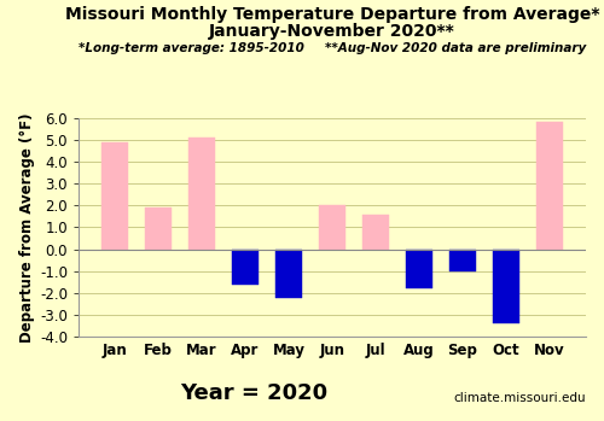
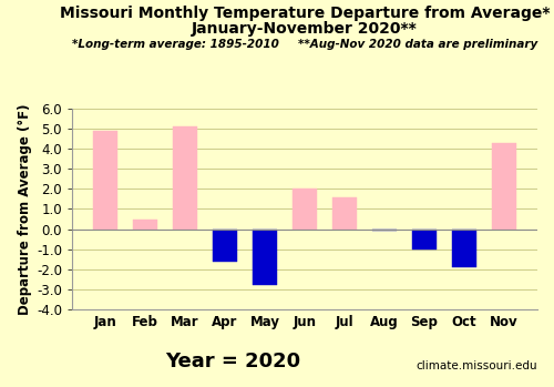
Feb: 1.9 -> 0.5
May: -2.2 -> -2.8
Aug: -1.8 -> -0.1
Oct: -3.4 -> -1.9
Nov: 5.8 -> 4.3
